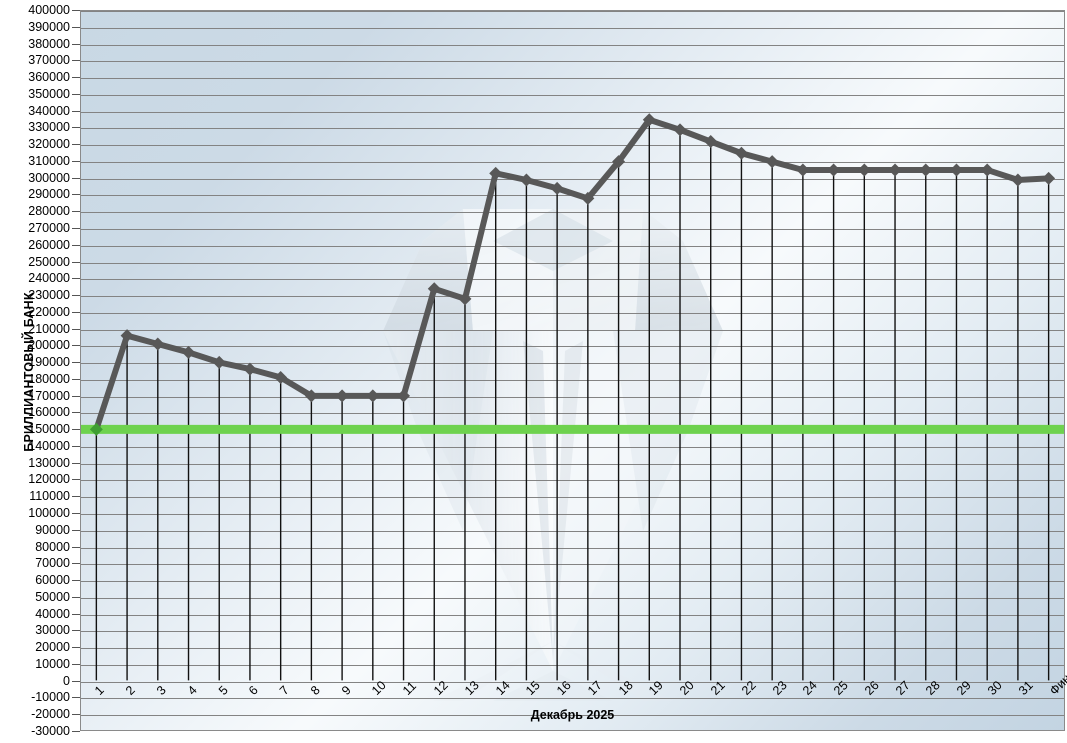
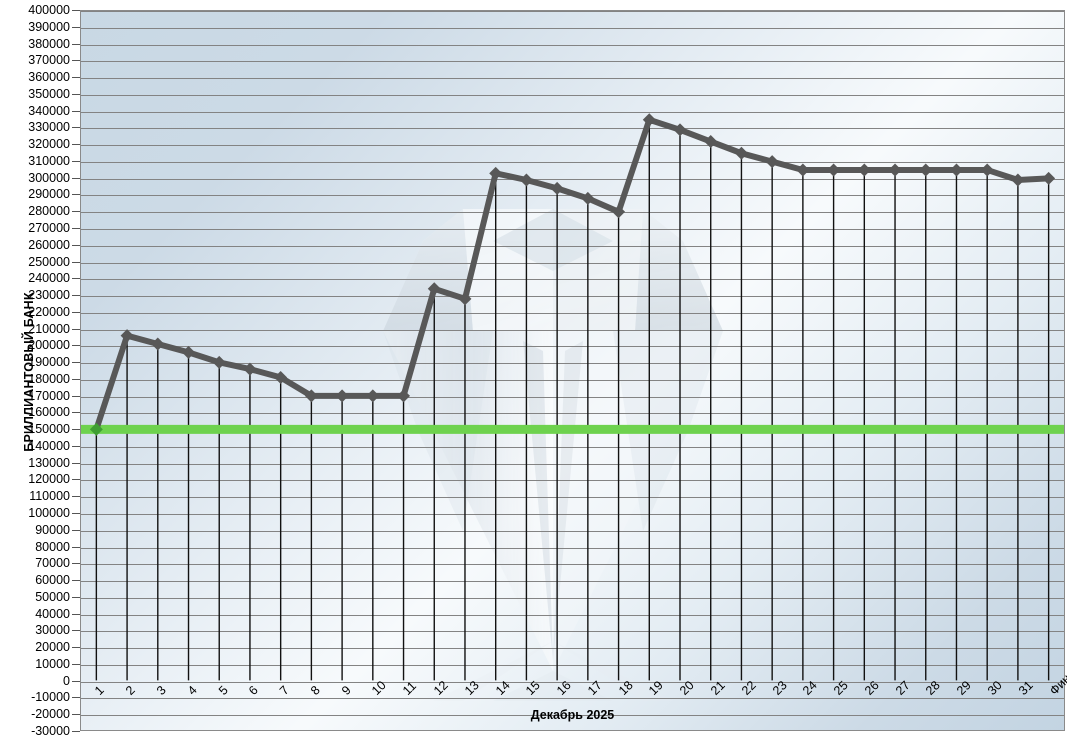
18: 310000 -> 280000
